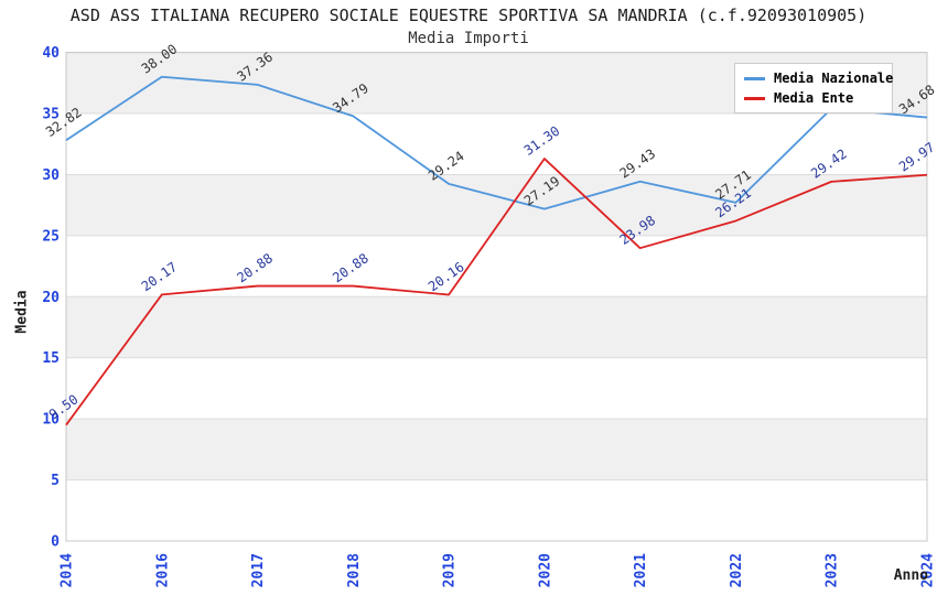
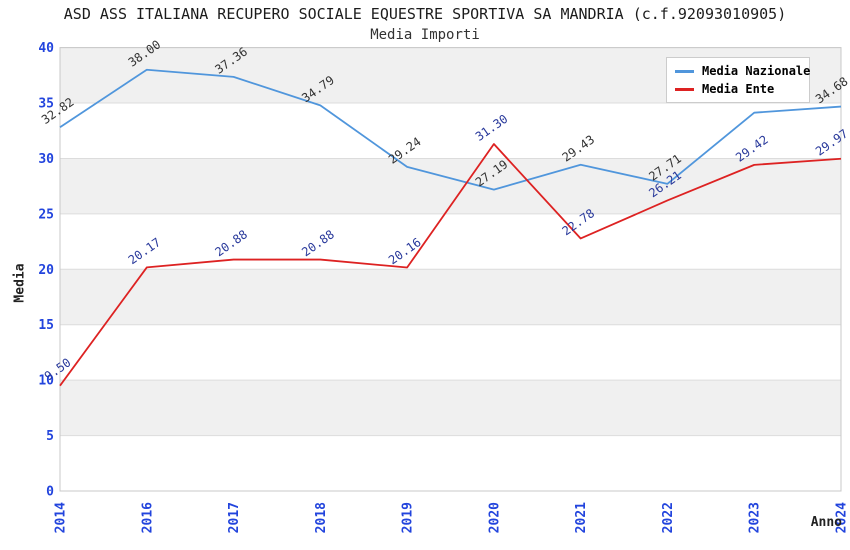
Media Ente/2021: 23.98 -> 22.78
Media Nazionale/2023: 35.4 -> 34.1
